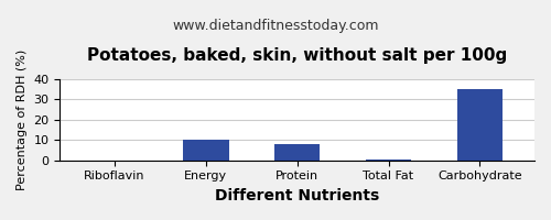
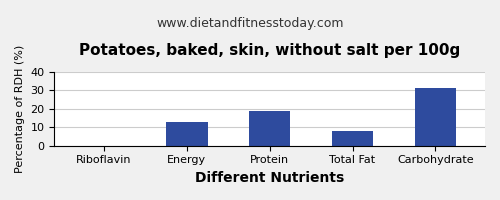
Energy: 10 -> 13
Protein: 8 -> 19
Total Fat: 0 -> 8
Carbohydrate: 35 -> 31
